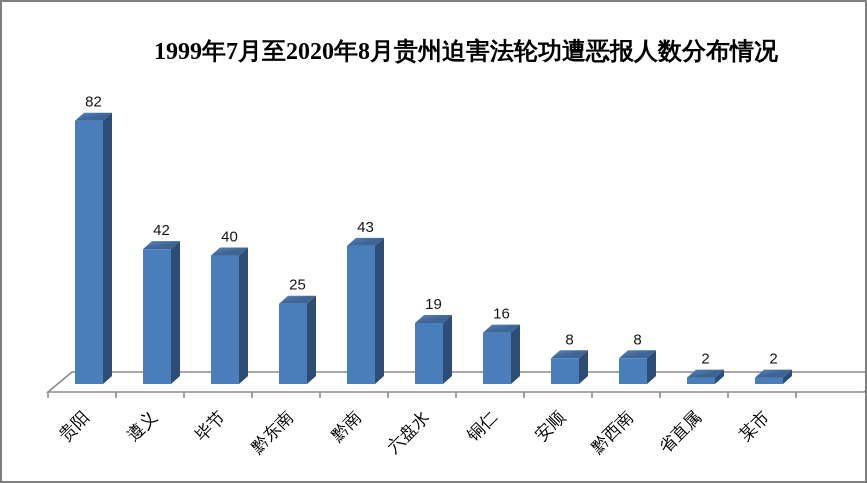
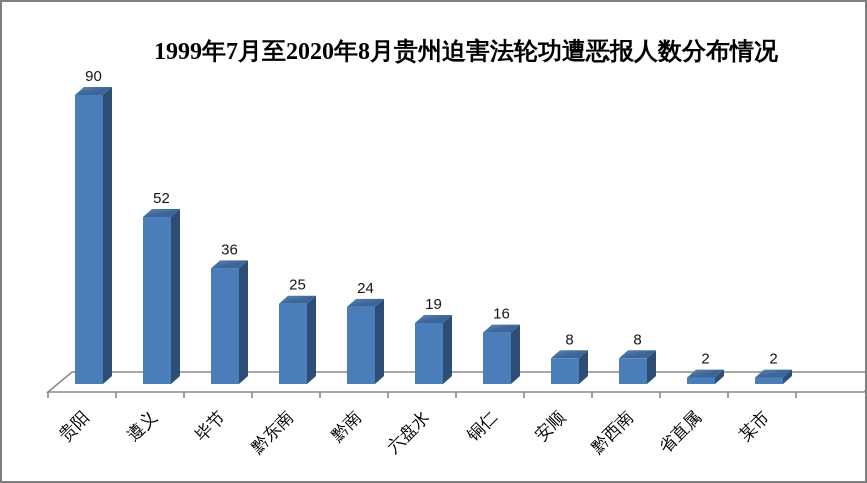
贵阳: 82 -> 90
遵义: 42 -> 52
毕节: 40 -> 36
黔南: 43 -> 24
